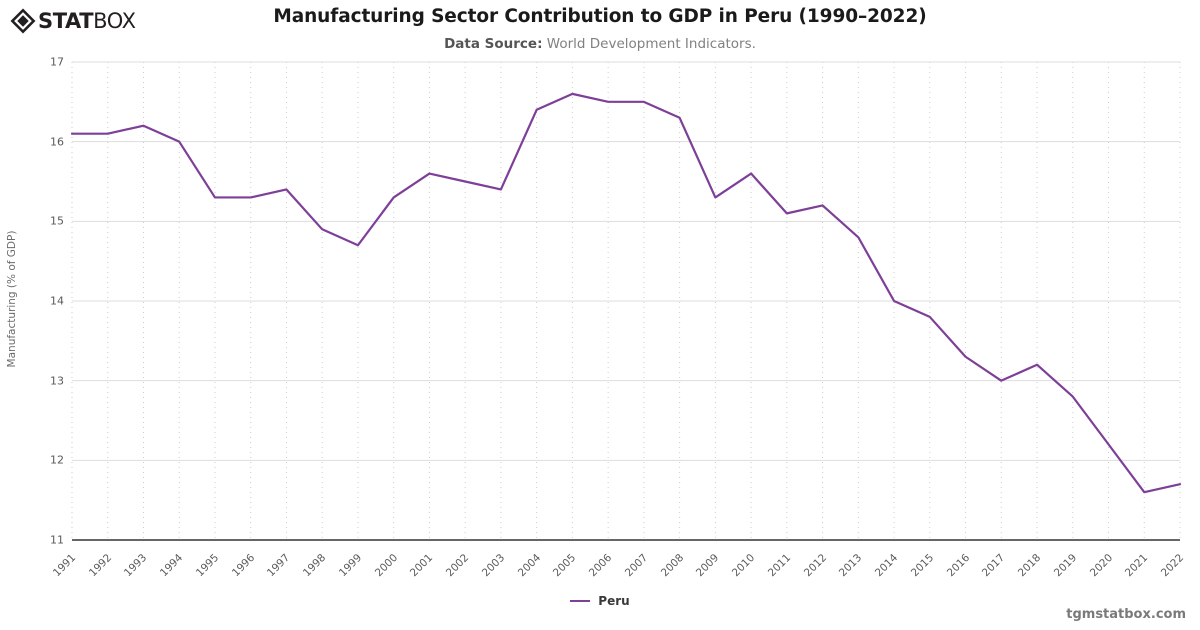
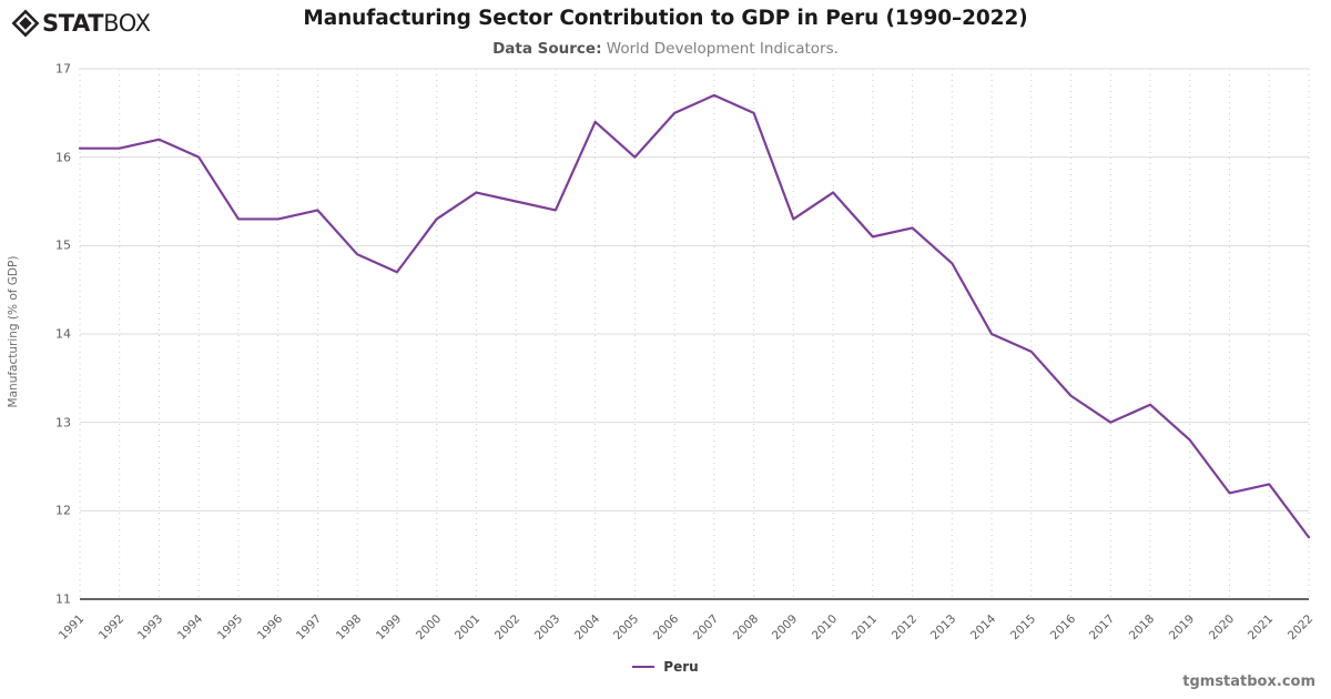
2005: 16.6 -> 16.0
2007: 16.5 -> 16.7
2008: 16.3 -> 16.5
2021: 11.6 -> 12.3
